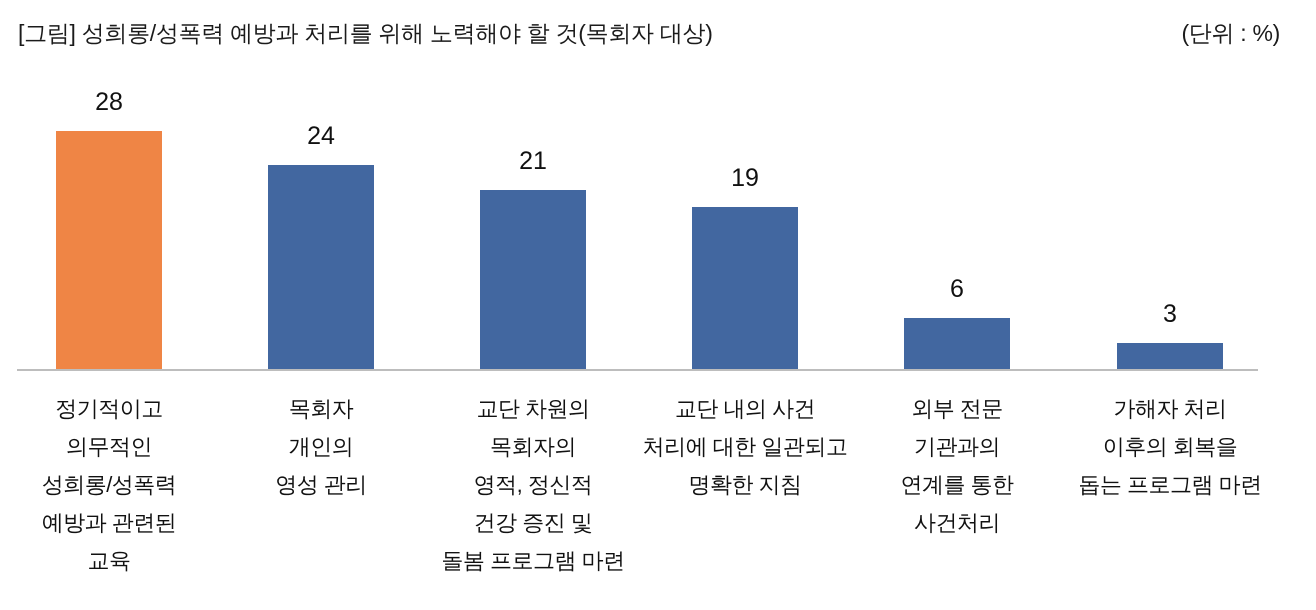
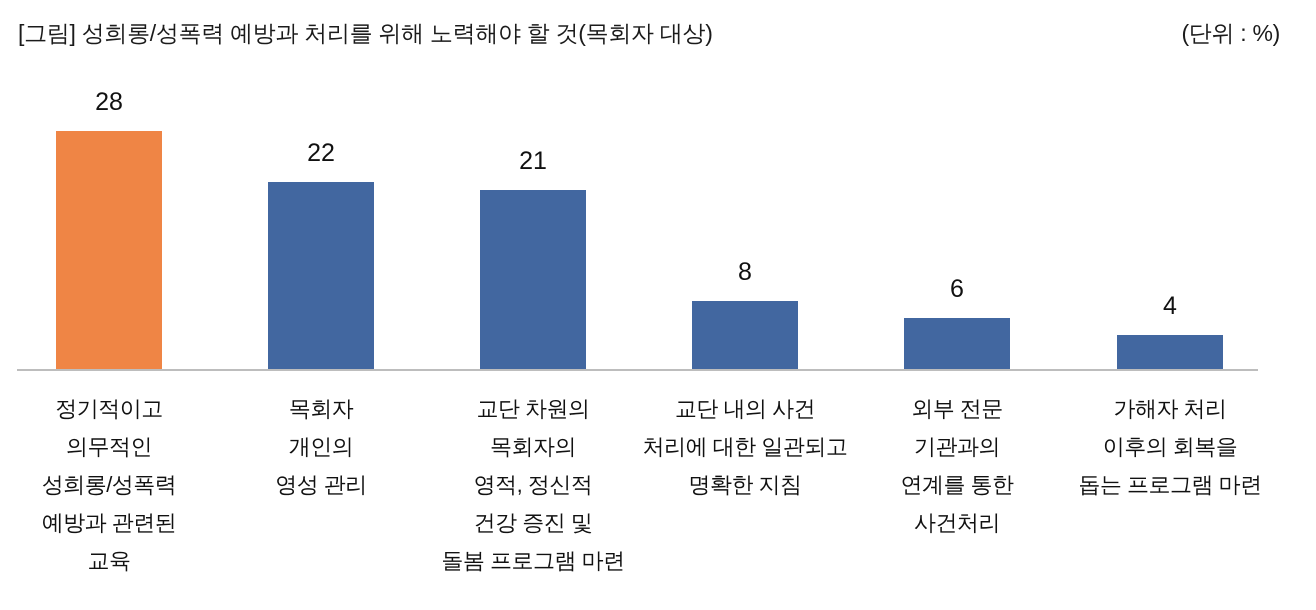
목회자 개인의 영성 관리: 24 -> 22
교단 내의 사건 처리에 대한 일관되고 명확한 지침: 19 -> 8
가해자 처리 이후의 회복을 돕는 프로그램 마련: 3 -> 4
